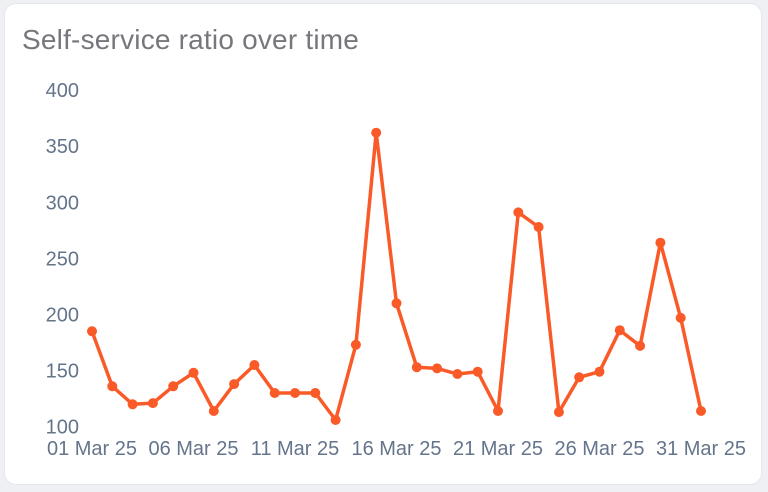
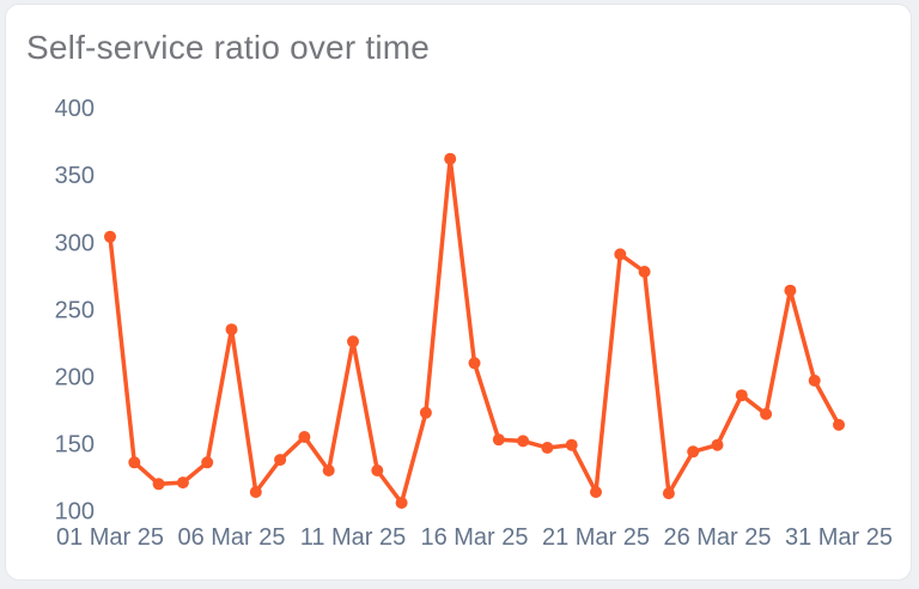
01 Mar 25: 185 -> 304
06 Mar 25: 148 -> 235
11 Mar 25: 130 -> 226
31 Mar 25: 114 -> 164
